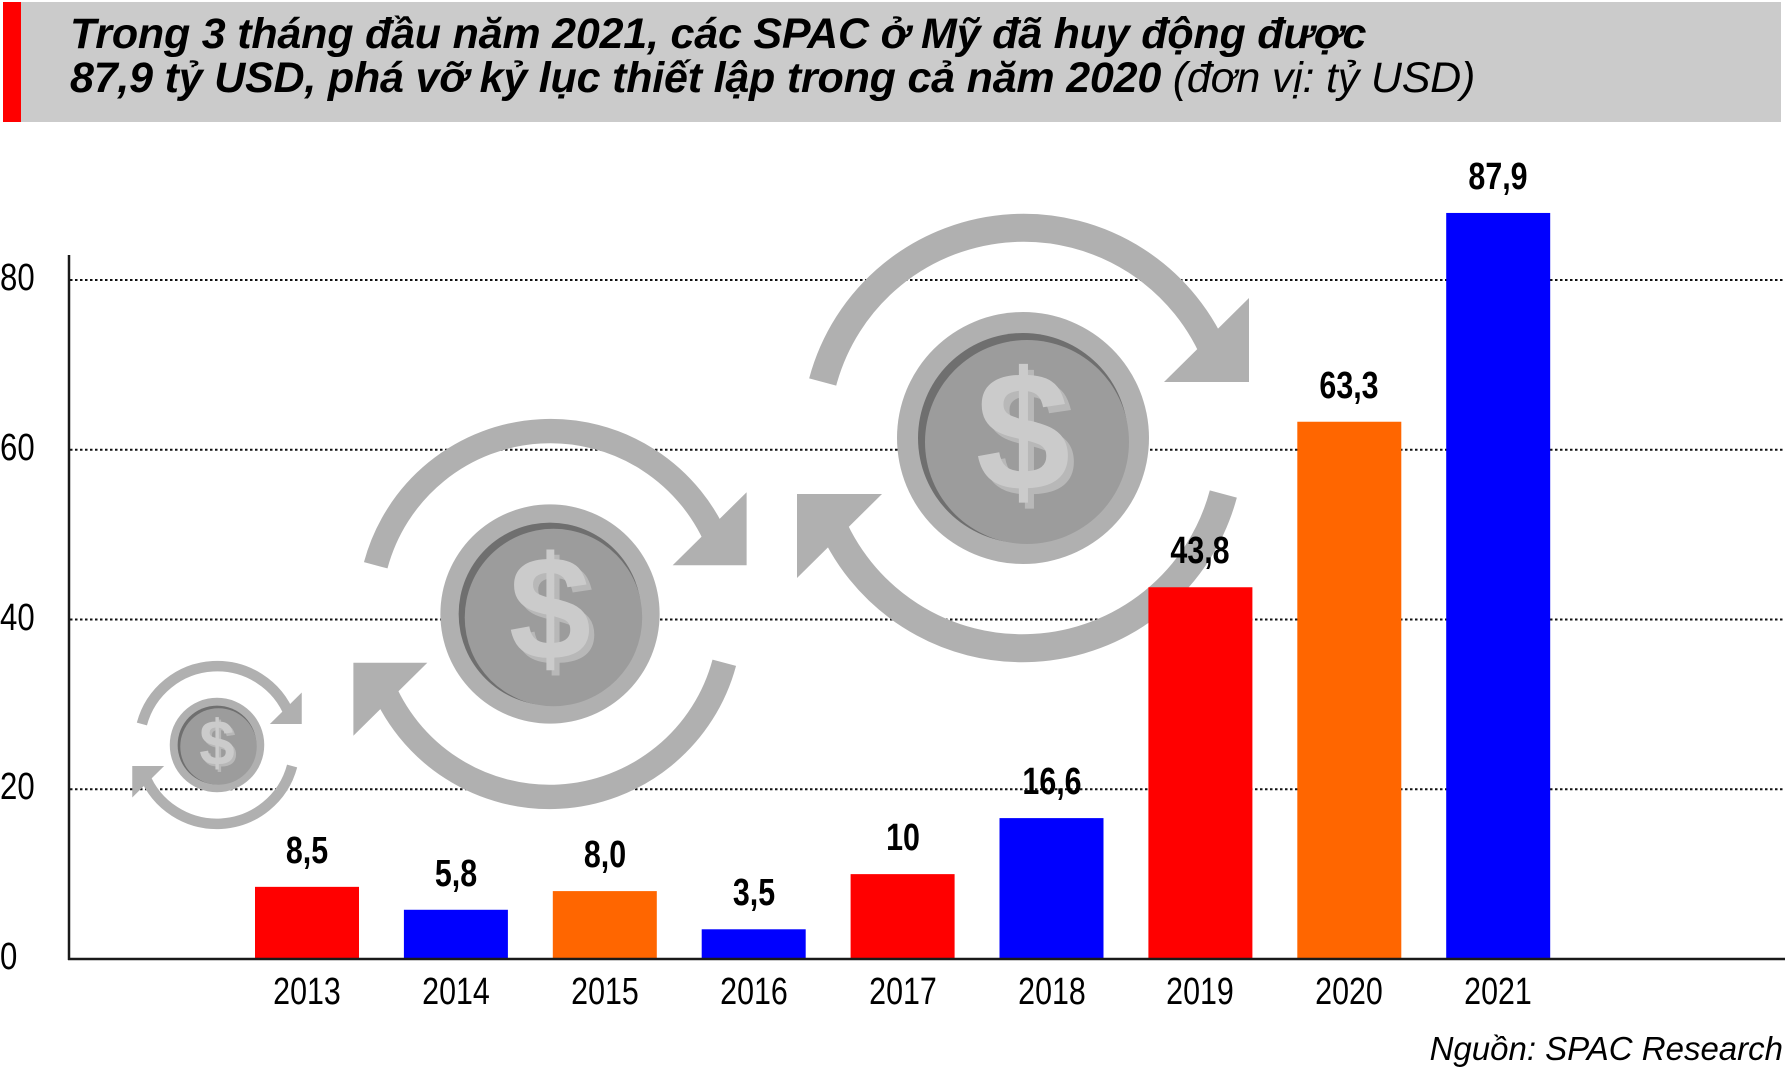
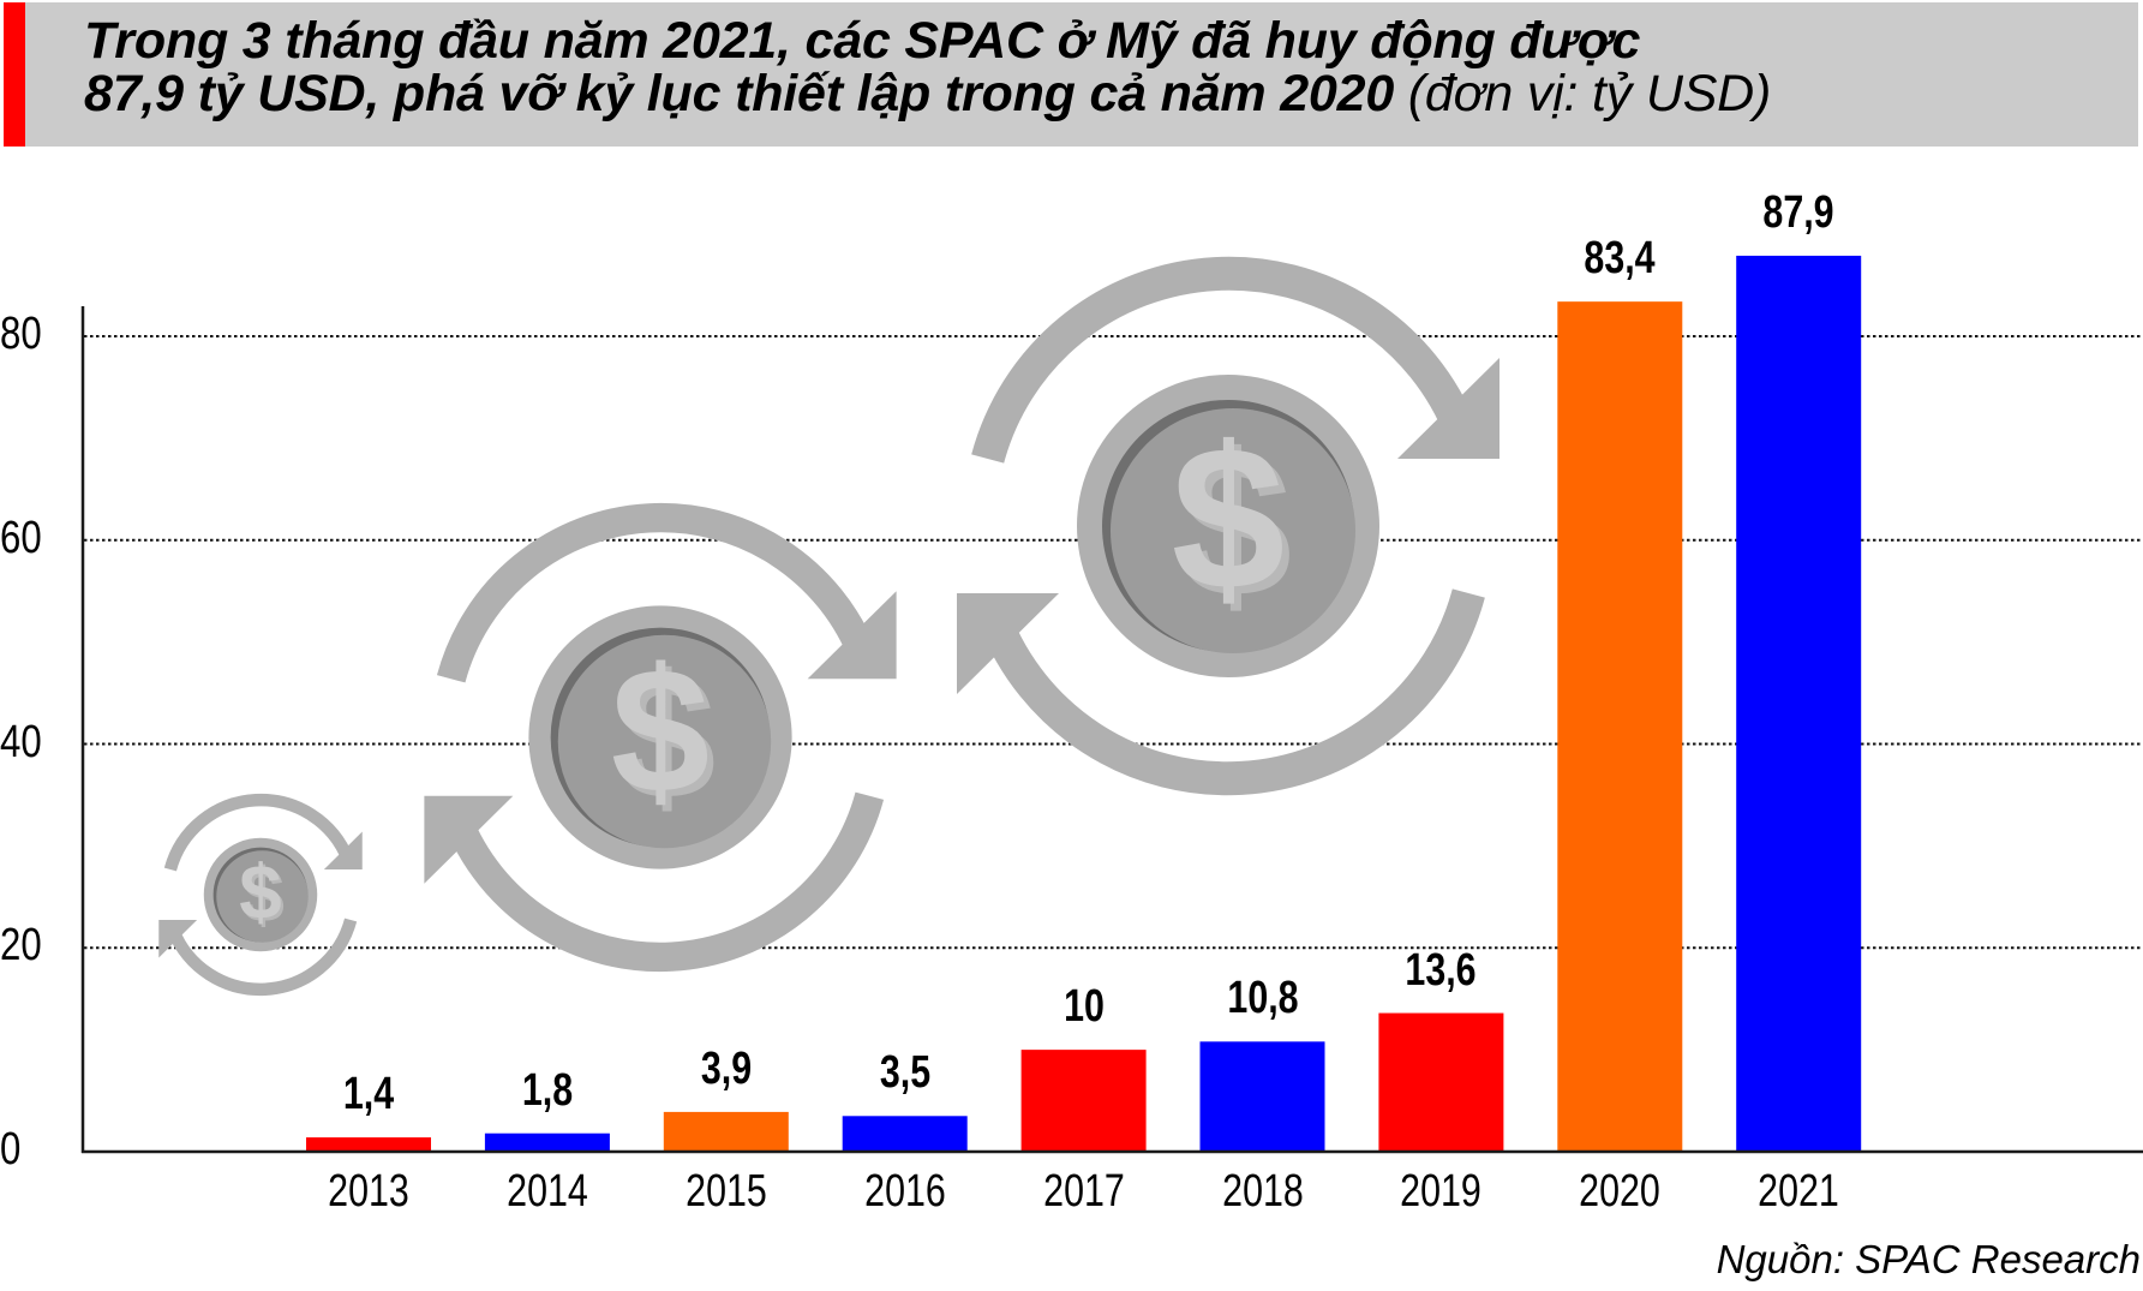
2013: 8,5 -> 1,4
2014: 5,8 -> 1,8
2015: 8,0 -> 3,9
2018: 16,6 -> 10,8
2019: 43,8 -> 13,6
2020: 63,3 -> 83,4
